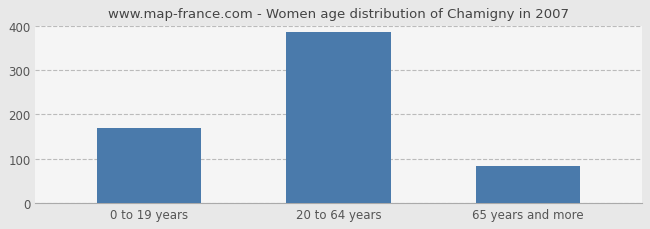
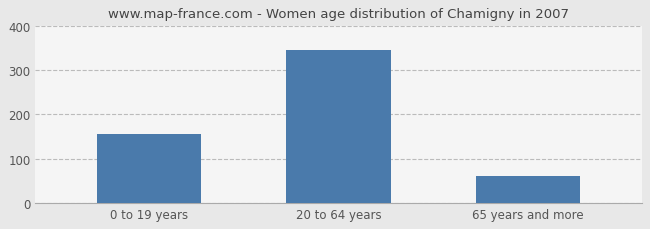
0 to 19 years: 170 -> 155
20 to 64 years: 385 -> 345
65 years and more: 83 -> 60
